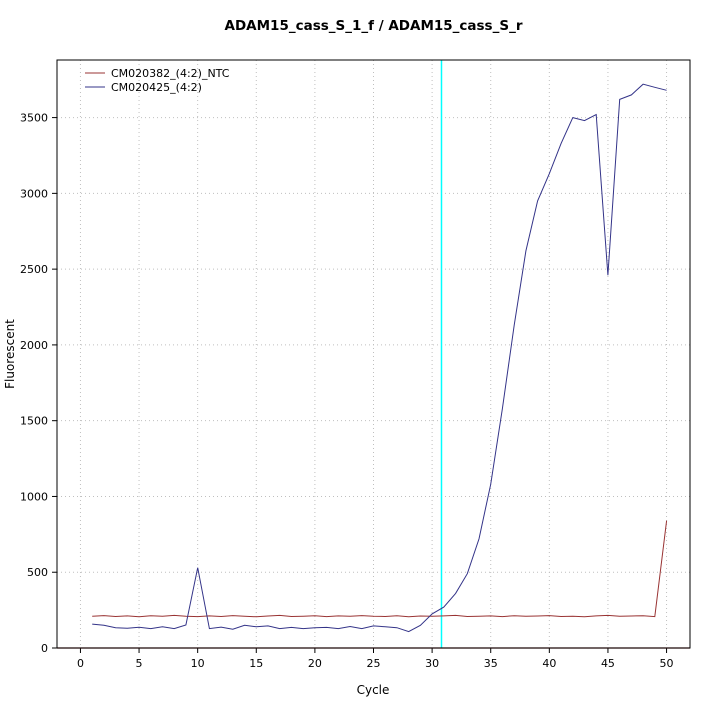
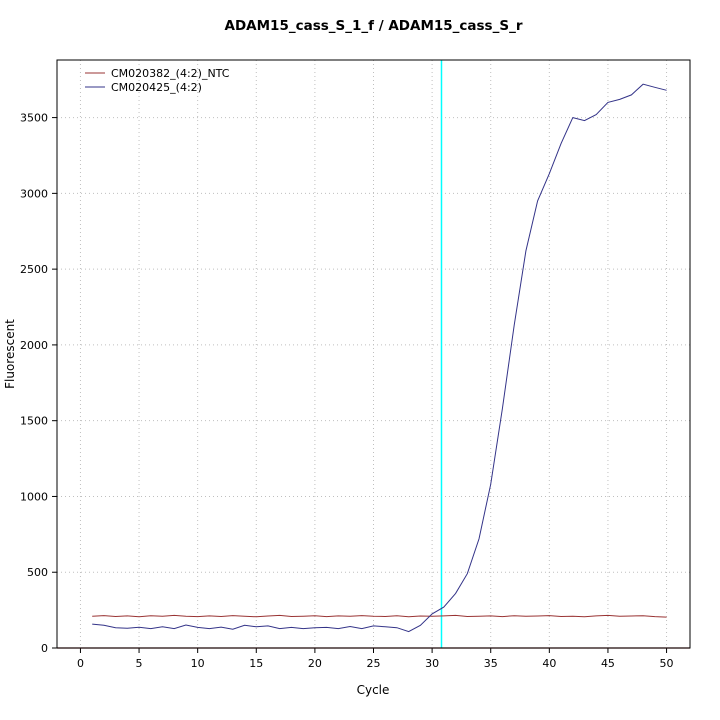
CM020425_(4:2)/10: 530 -> 140
CM020425_(4:2)/45: 2460 -> 3600
CM020382_(4:2)_NTC/50: 840 -> 200
